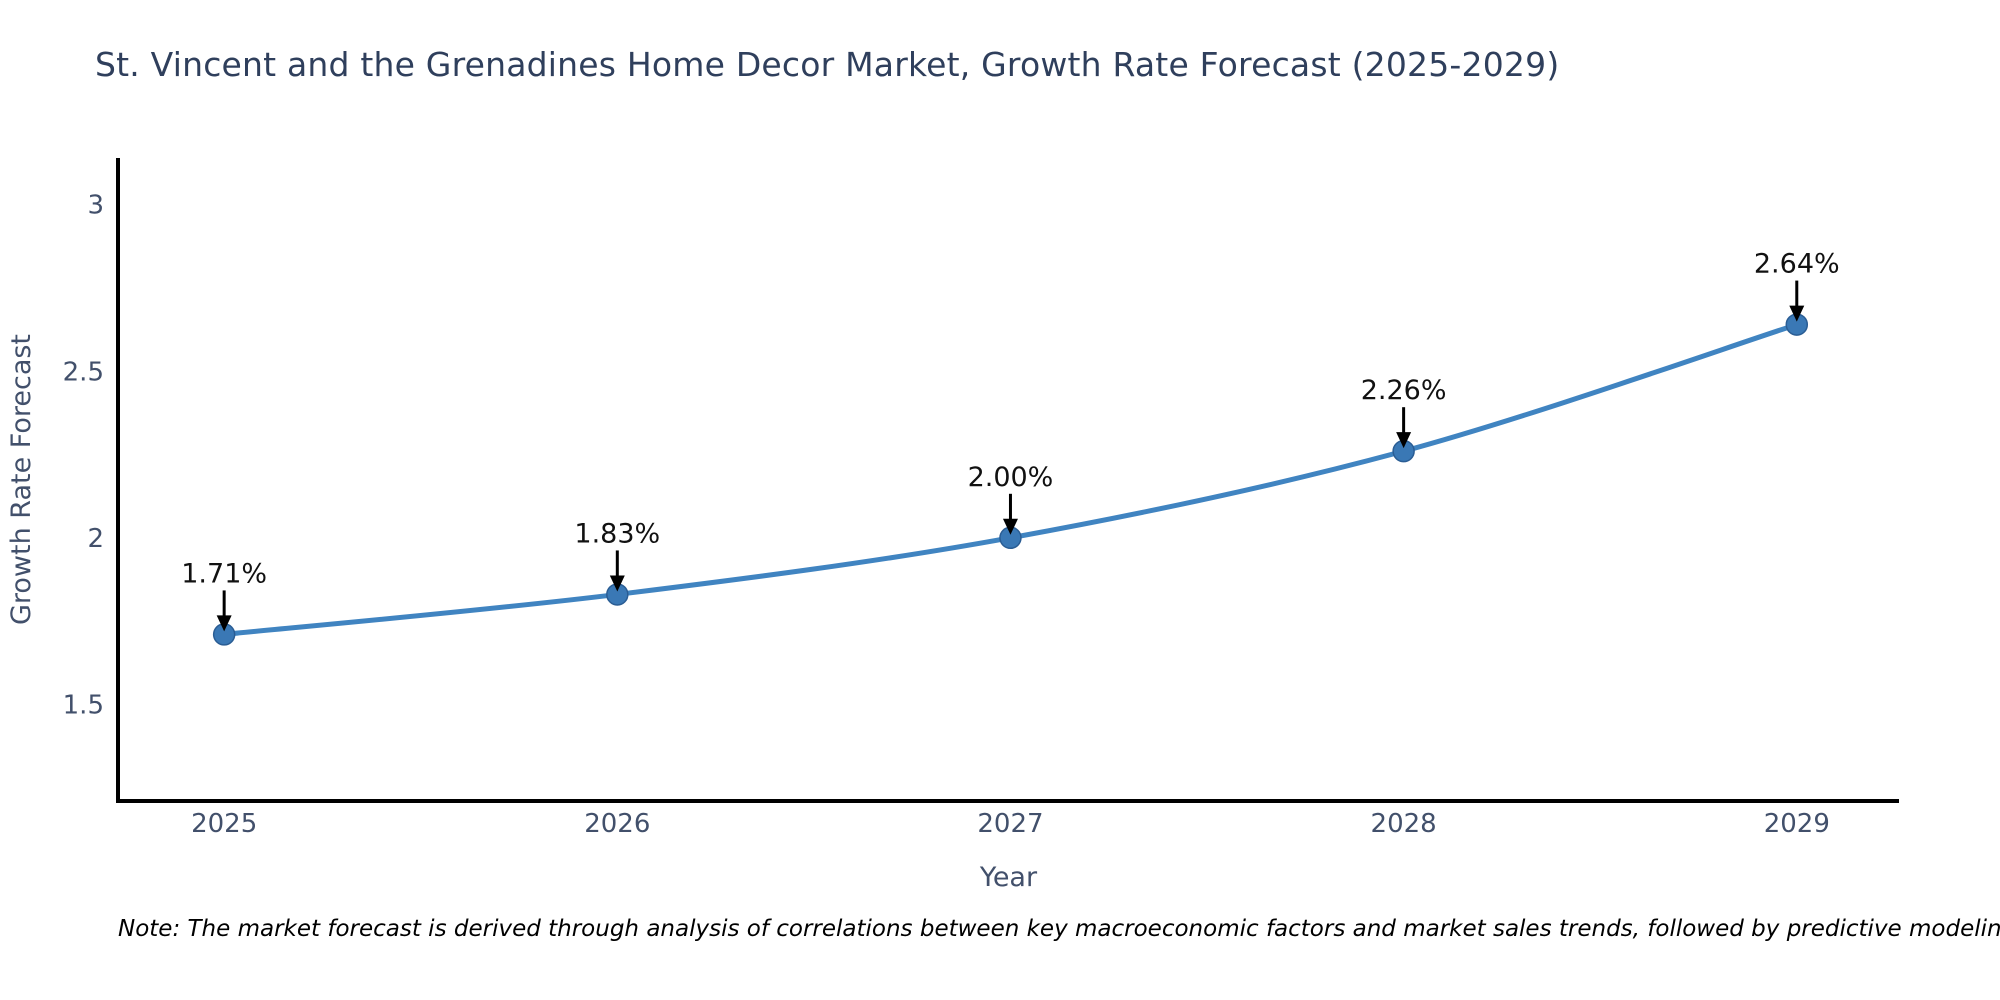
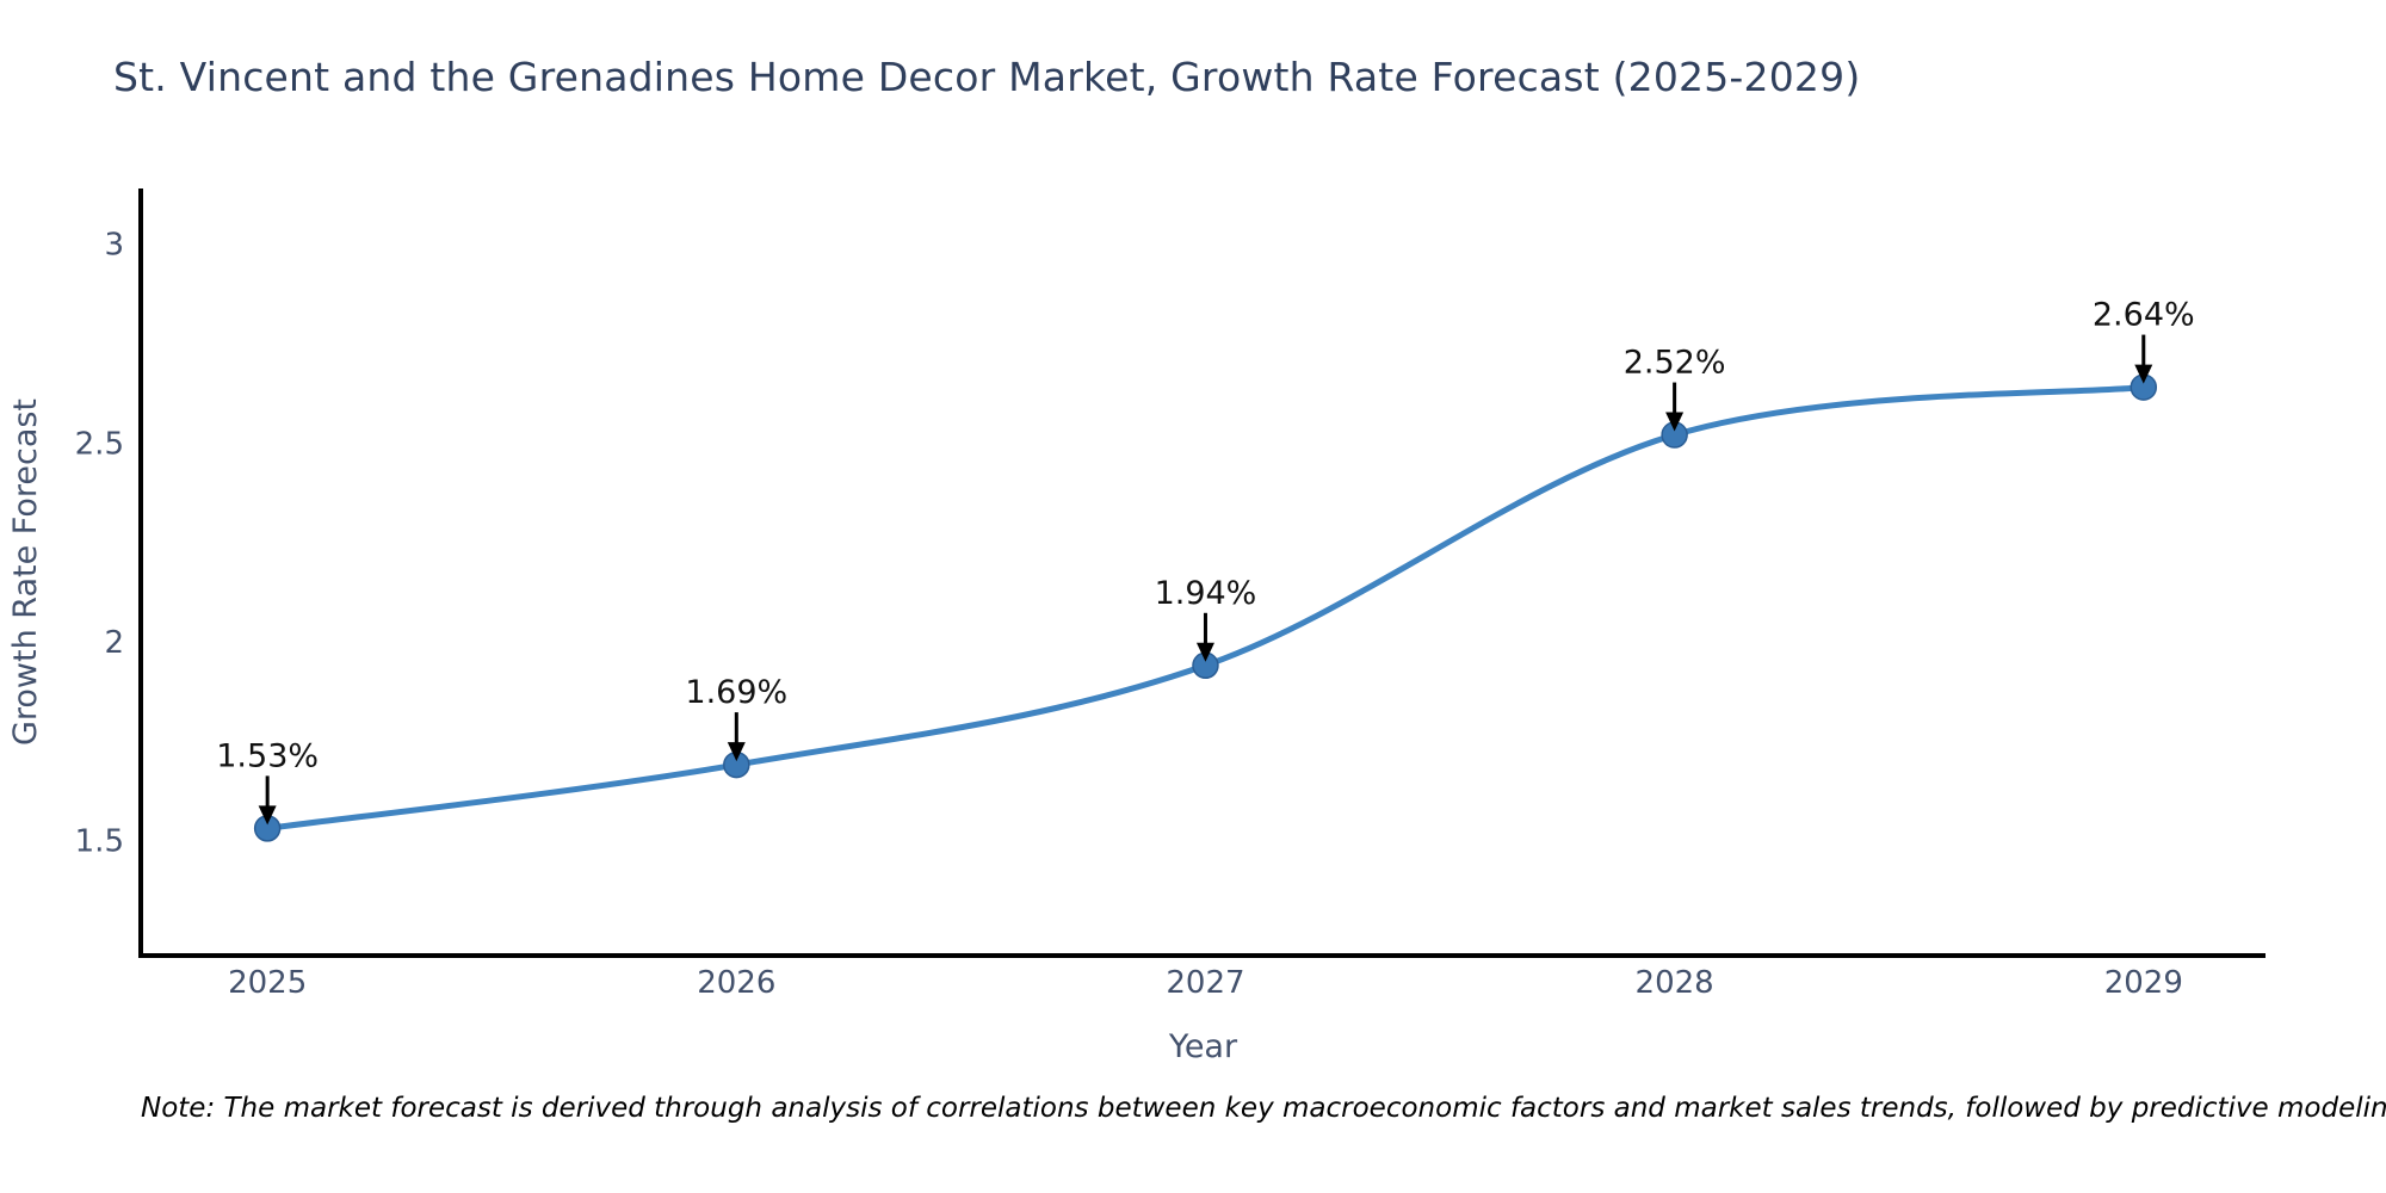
2025: 1.71% -> 1.53%
2026: 1.83% -> 1.69%
2027: 2.00% -> 1.94%
2028: 2.26% -> 2.52%
